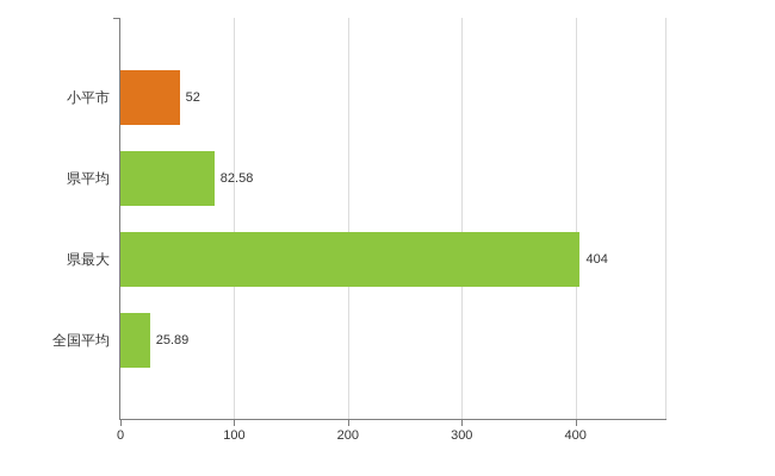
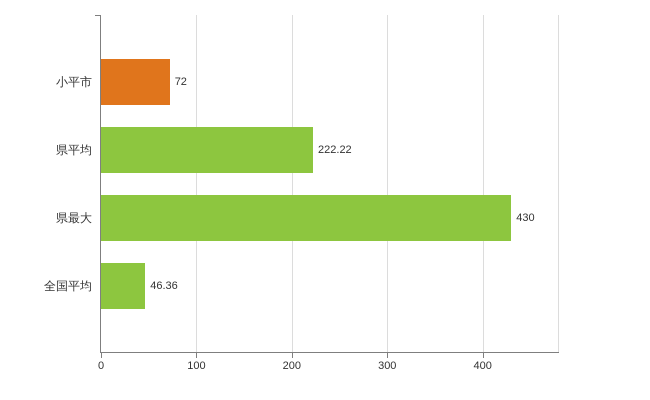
小平市: 52 -> 72
県平均: 82.58 -> 222.22
県最大: 404 -> 430
全国平均: 25.89 -> 46.36
